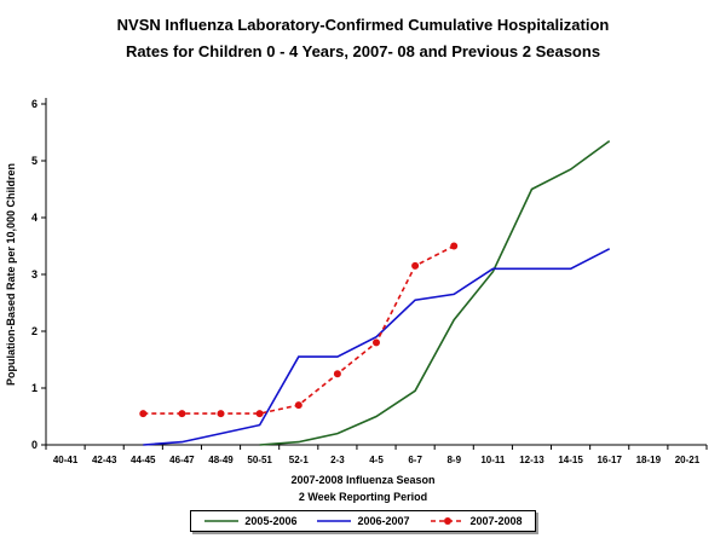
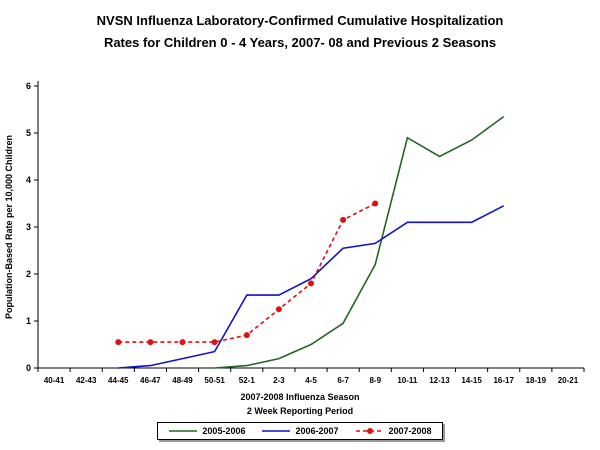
2005-2006/10-11: 3.0 -> 4.9
